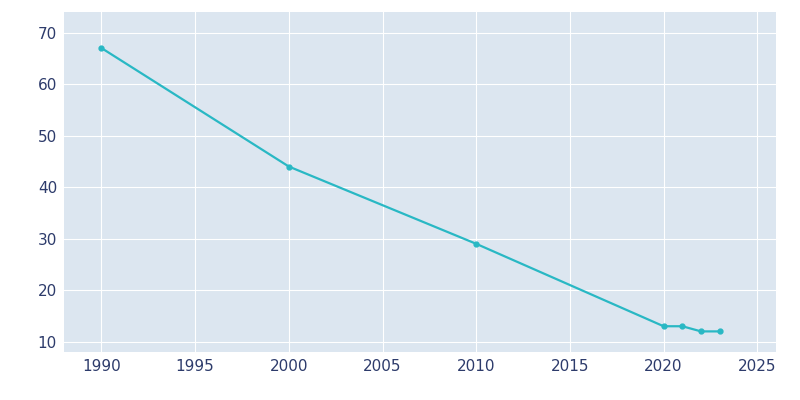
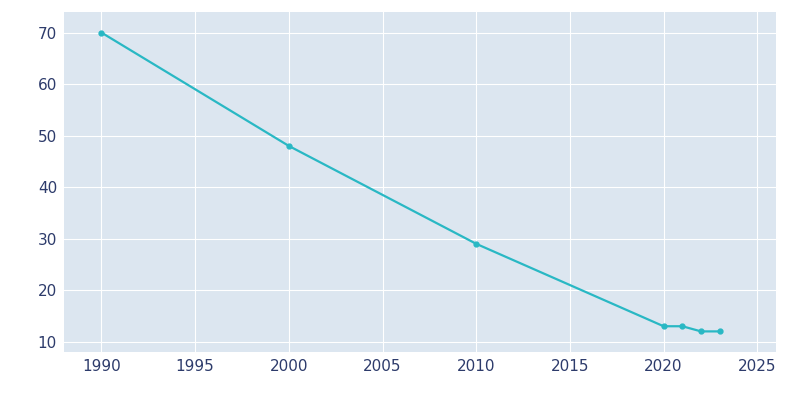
1990: 67 -> 70
2000: 44 -> 48
